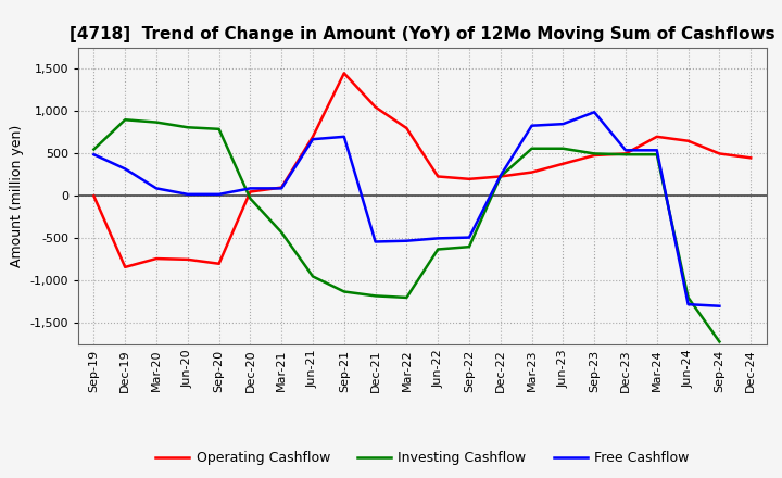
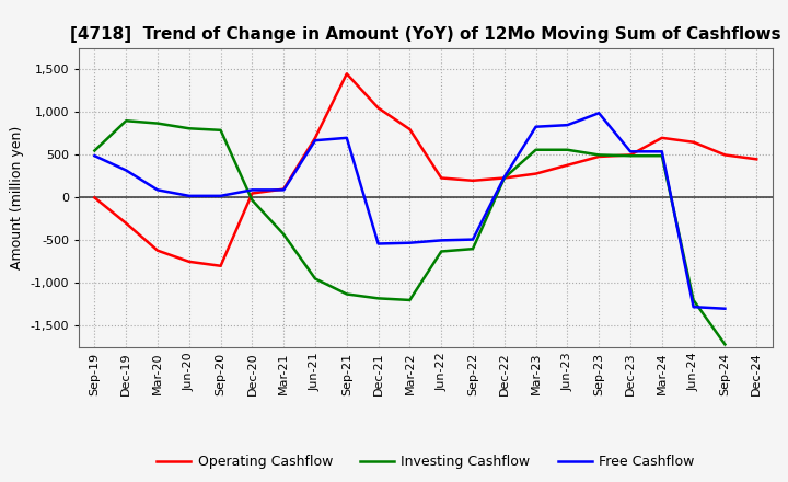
Operating Cashflow/Dec-19: -840 -> -300
Operating Cashflow/Mar-20: -740 -> -620
